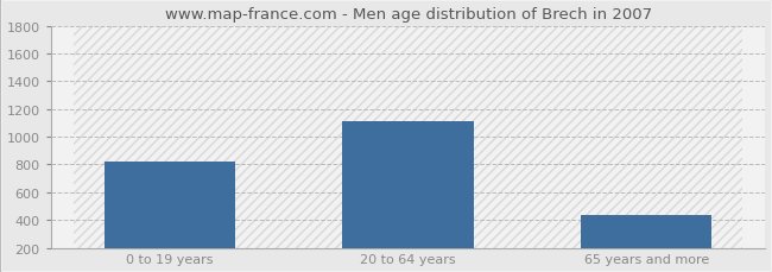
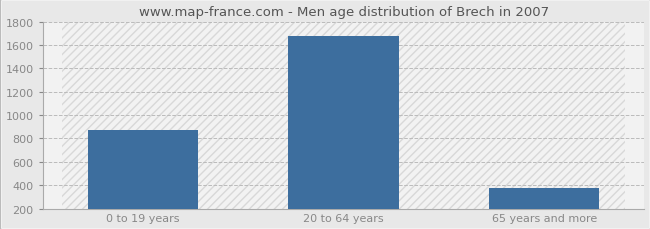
0 to 19 years: 820 -> 880
20 to 64 years: 1110 -> 1680
65 years and more: 440 -> 380
